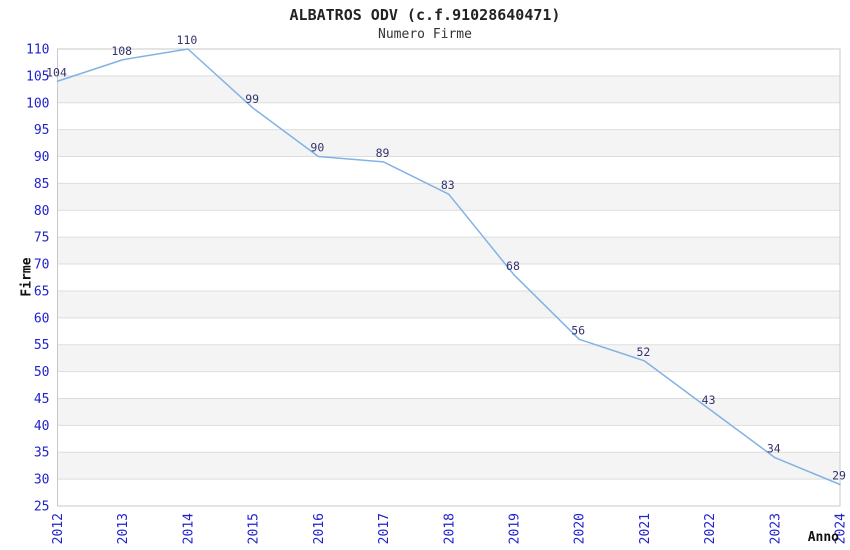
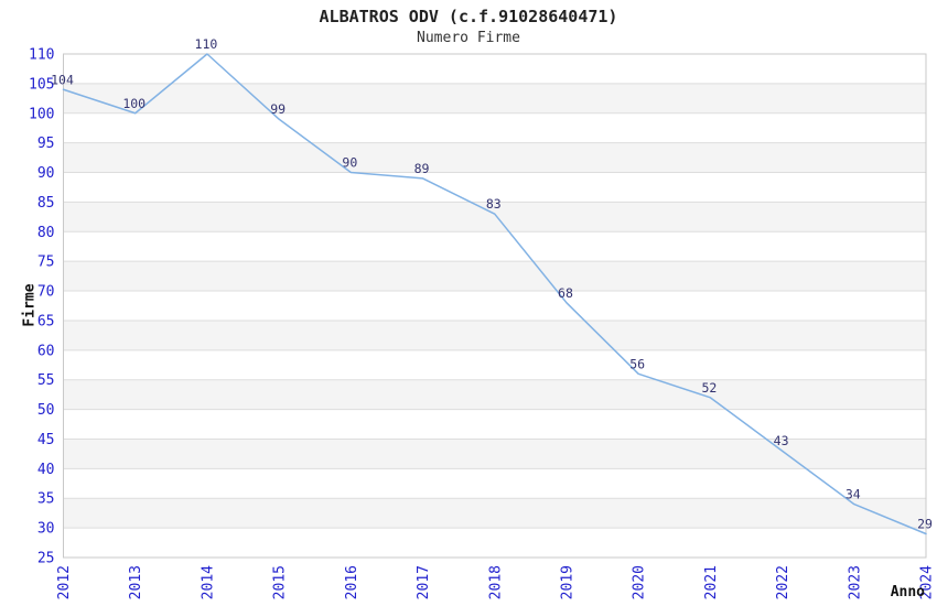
2013: 108 -> 100
